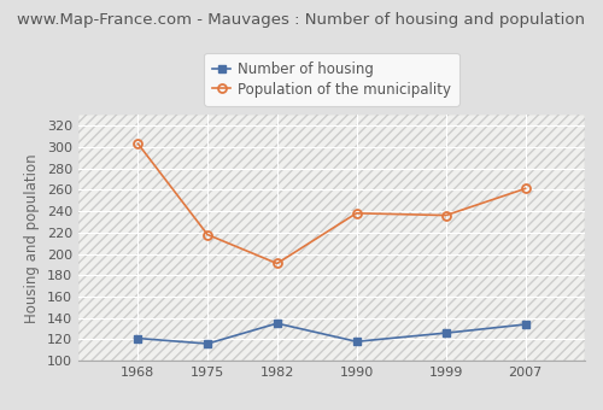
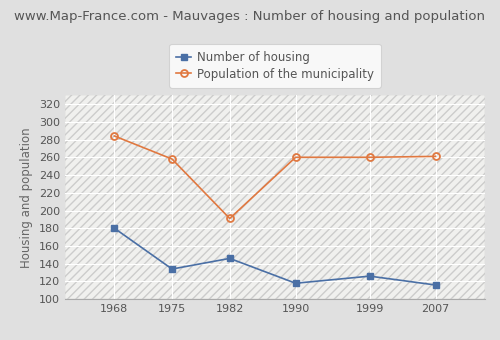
Number of housing/1968: 121 -> 180
Population of the municipality/1968: 303 -> 284
Number of housing/1975: 116 -> 134
Population of the municipality/1975: 218 -> 258
Number of housing/1982: 135 -> 146
Population of the municipality/1990: 238 -> 260
Population of the municipality/1999: 236 -> 260
Number of housing/2007: 134 -> 116
